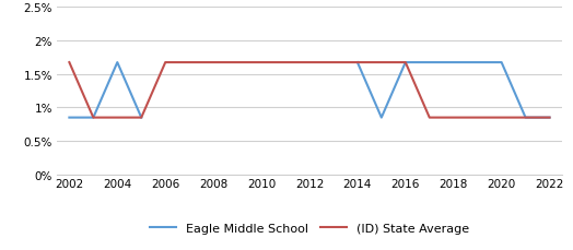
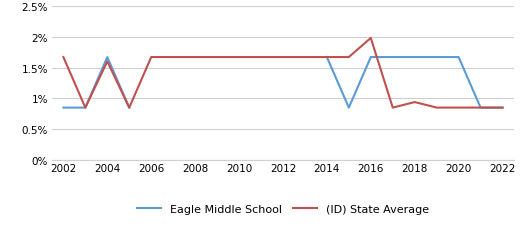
(ID) State Average/2004: 0.85% -> 1.60%
(ID) State Average/2016: 1.67% -> 1.98%
(ID) State Average/2018: 0.85% -> 0.94%
